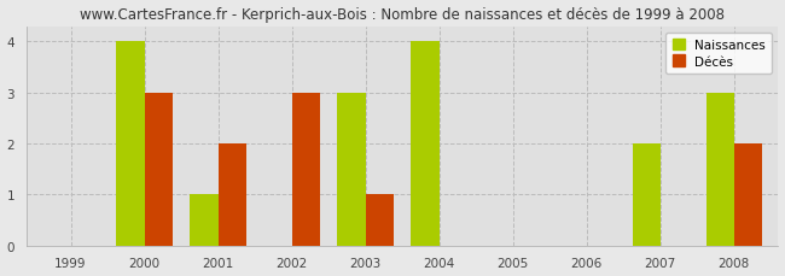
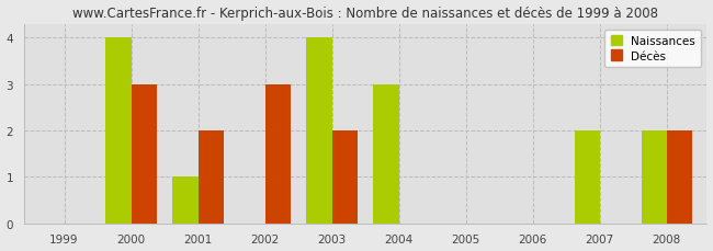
Naissances/2003: 3 -> 4
Décès/2003: 1 -> 2
Naissances/2004: 4 -> 3
Naissances/2008: 3 -> 2
